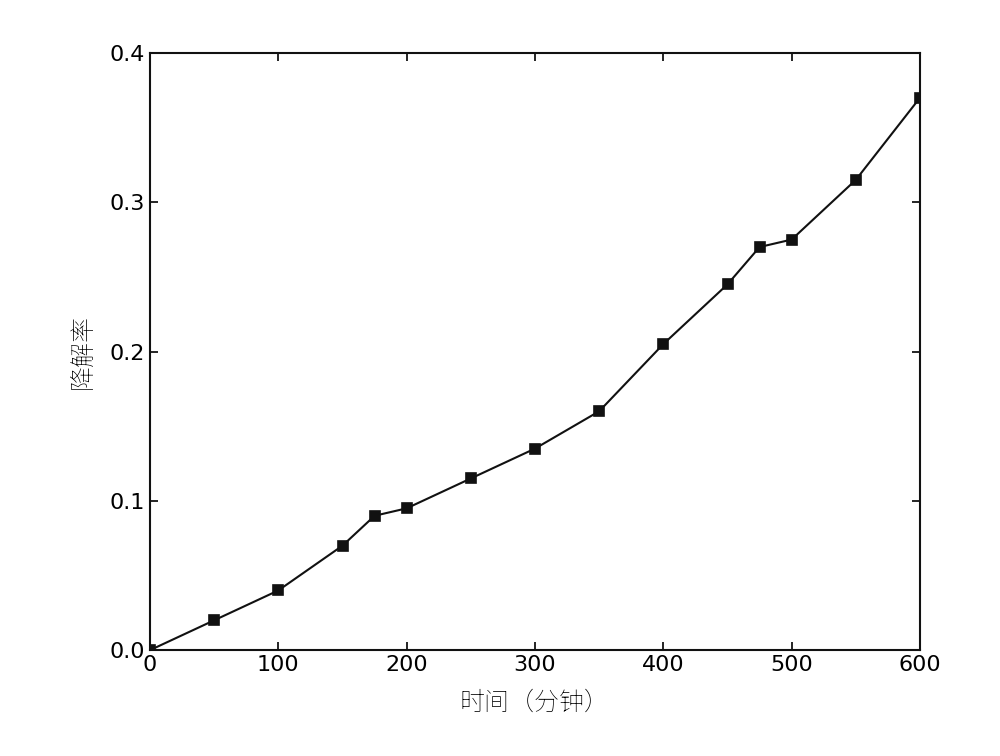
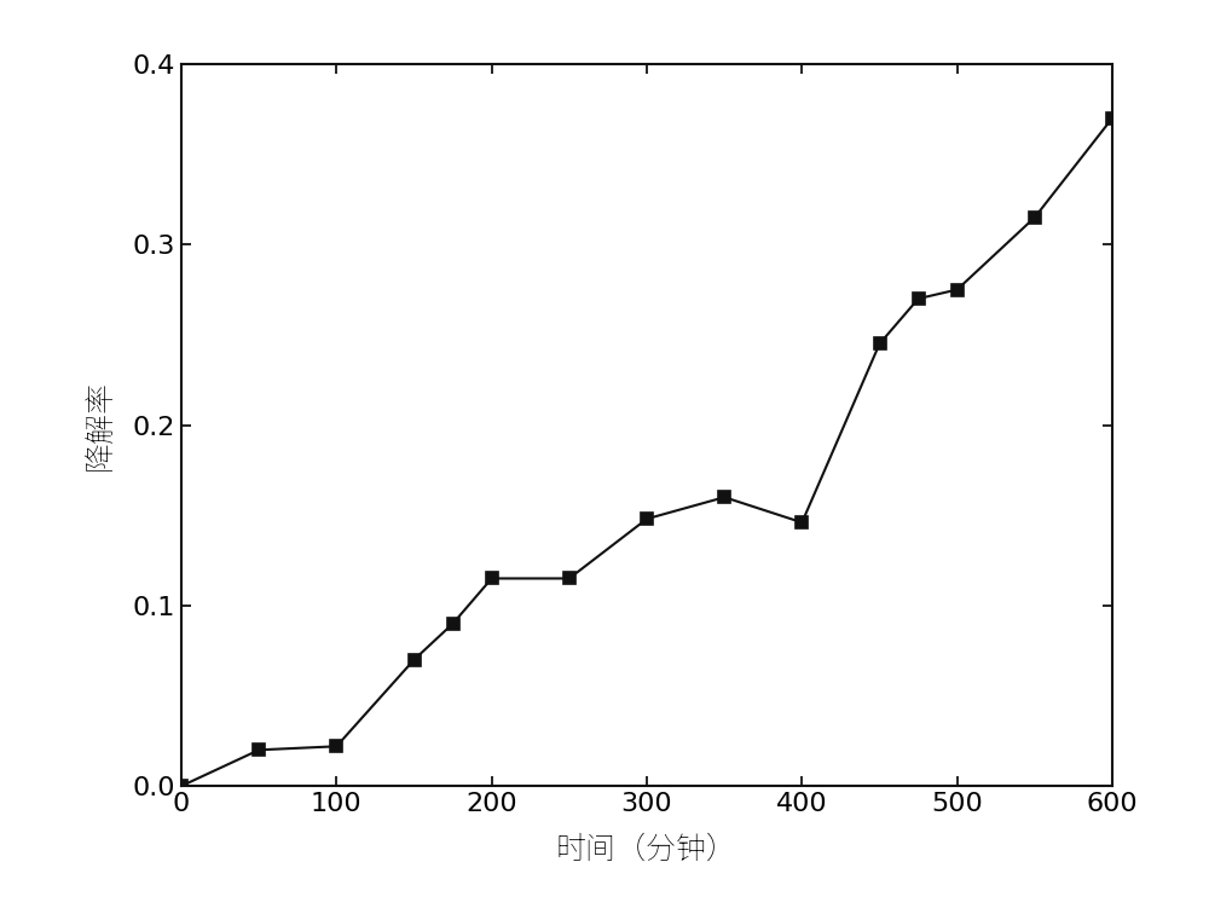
100: 0.040 -> 0.022
200: 0.095 -> 0.115
300: 0.135 -> 0.148
400: 0.205 -> 0.146
